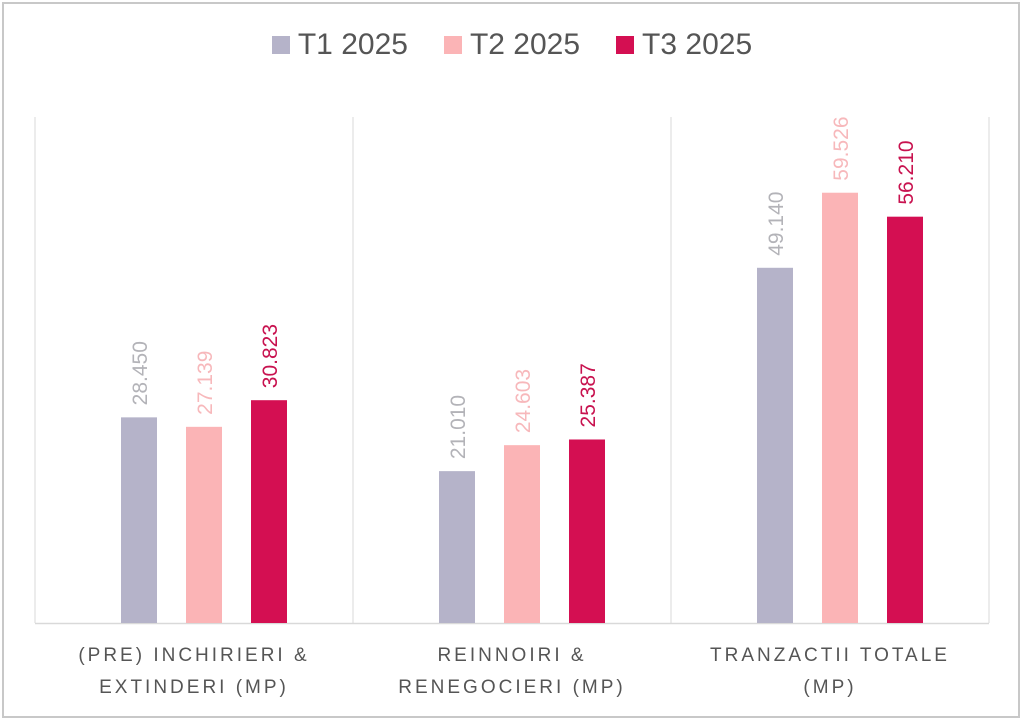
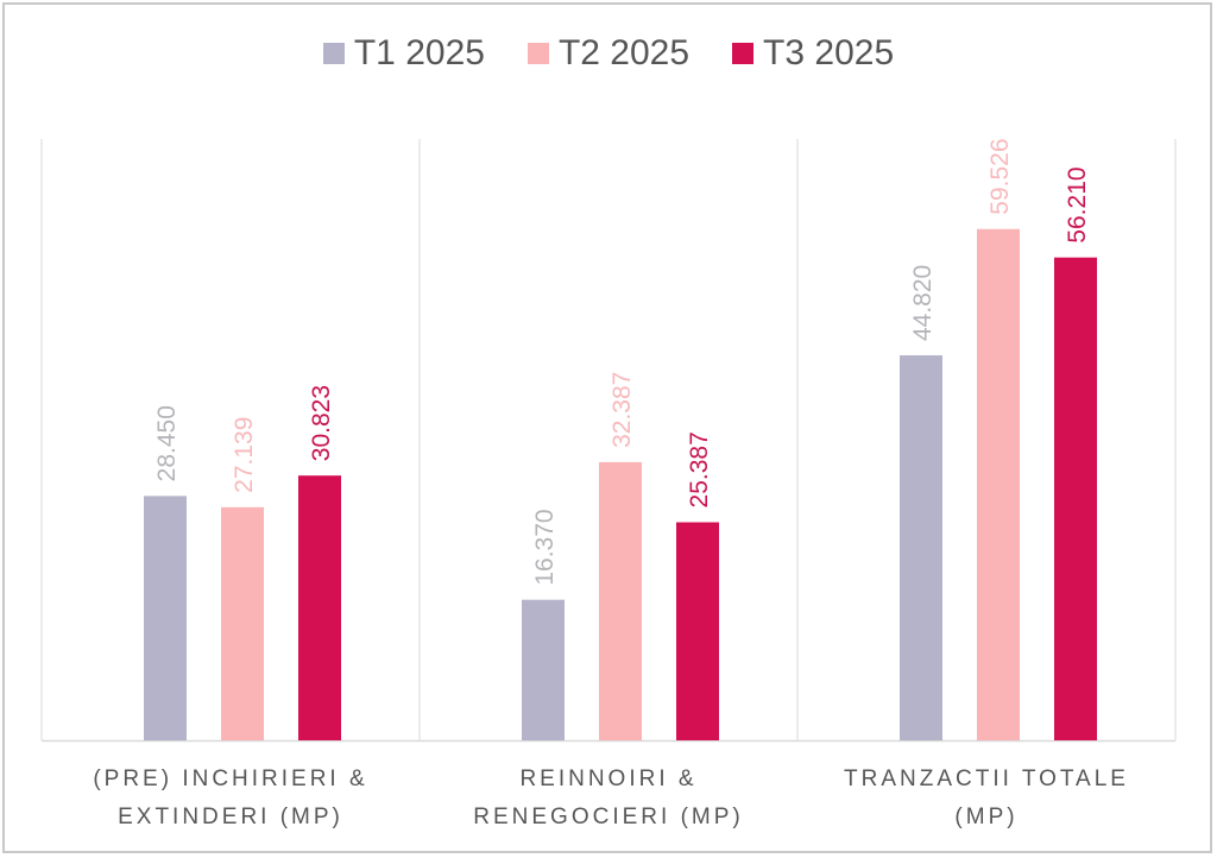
T1 2025/REINNOIRI & RENEGOCIERI (MP): 21.010 -> 16.370
T2 2025/REINNOIRI & RENEGOCIERI (MP): 24.603 -> 32.387
T1 2025/TRANZACTII TOTALE (MP): 49.140 -> 44.820
